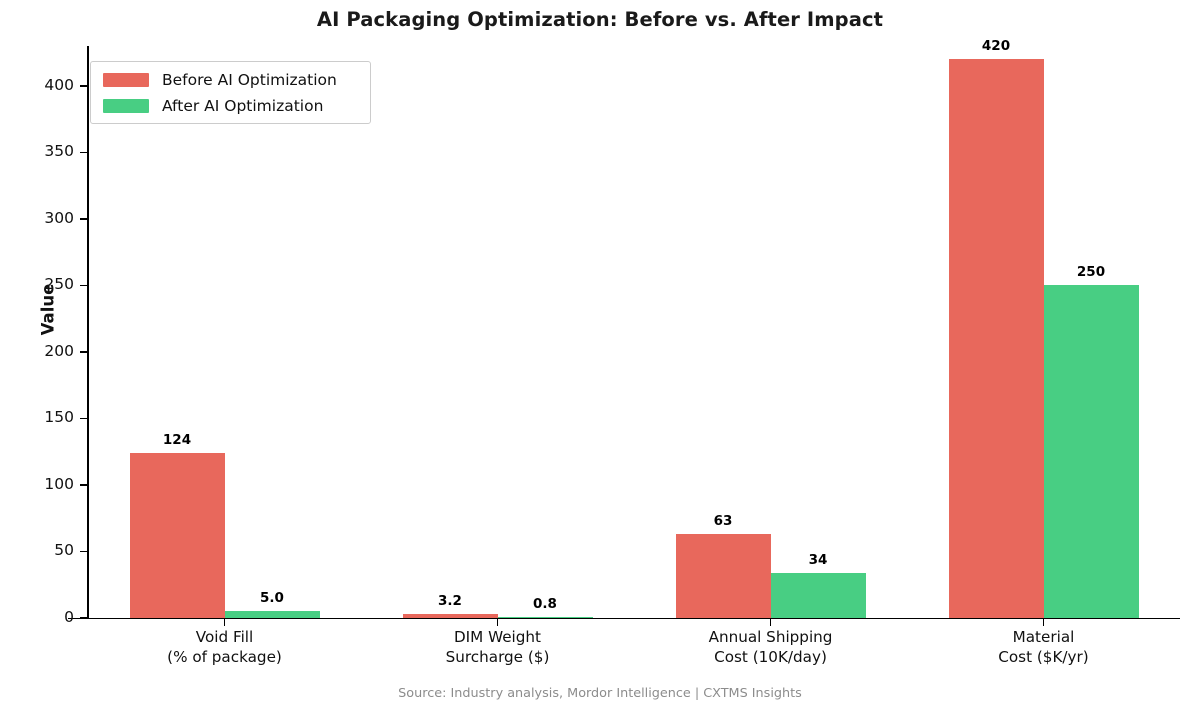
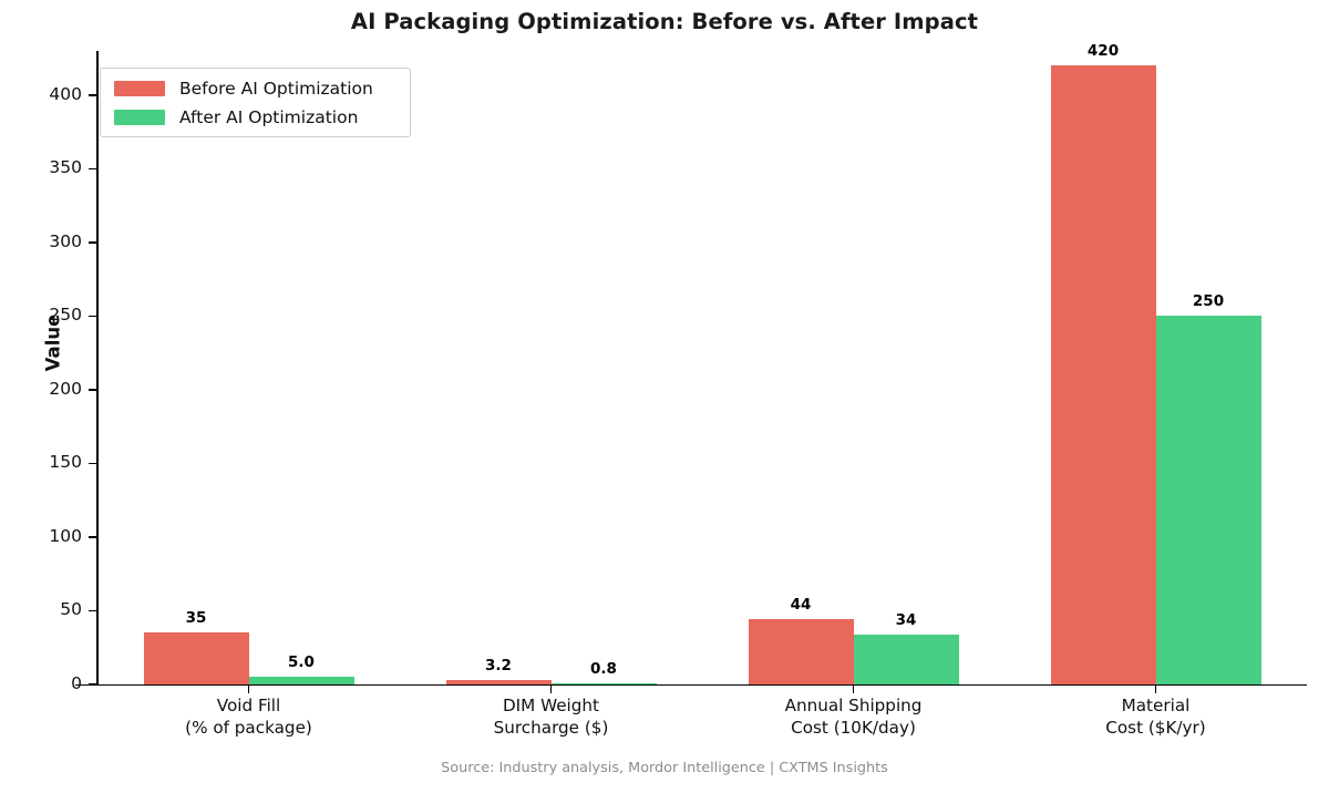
Before AI Optimization/Void Fill (% of package): 124 -> 35
Before AI Optimization/Annual Shipping Cost (10K/day): 63 -> 44
